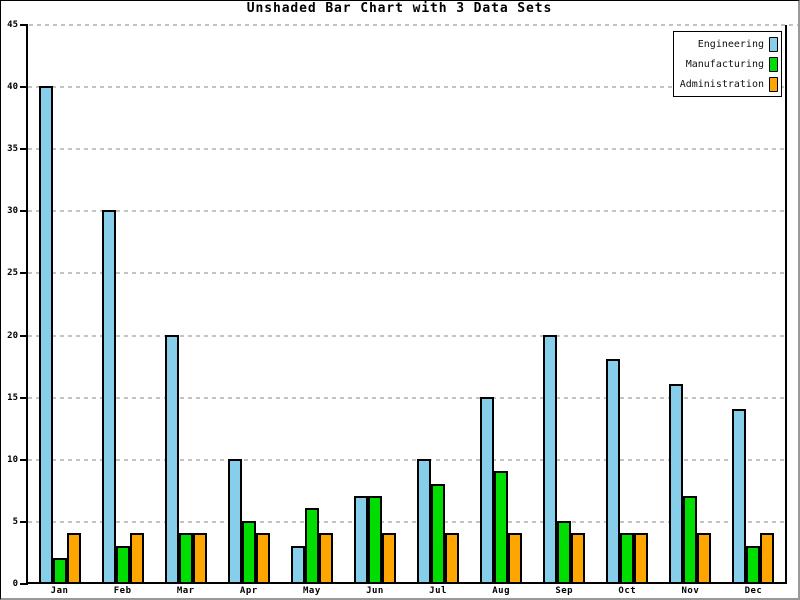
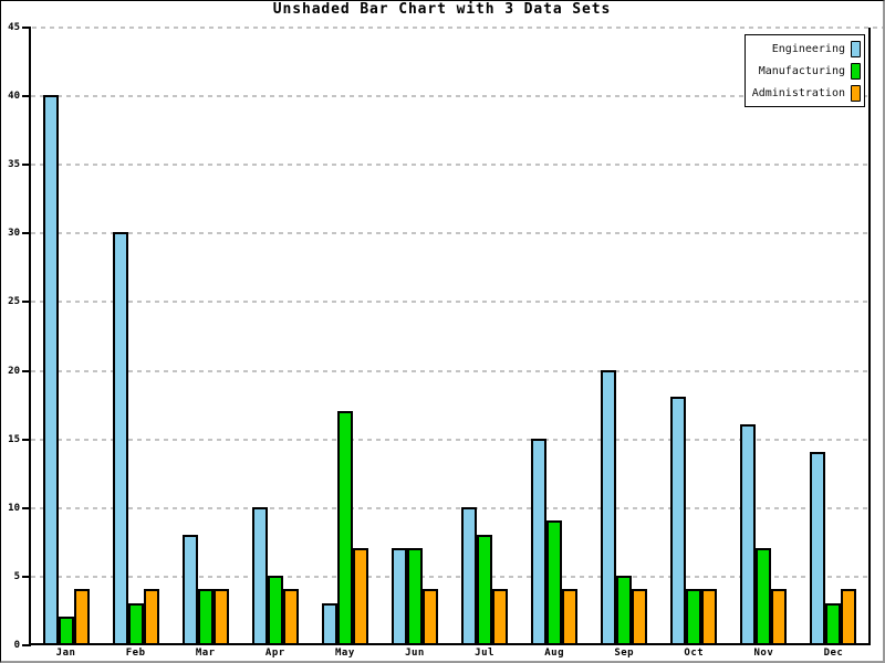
Engineering/Mar: 20 -> 8
Manufacturing/May: 6 -> 17
Administration/May: 4 -> 7
